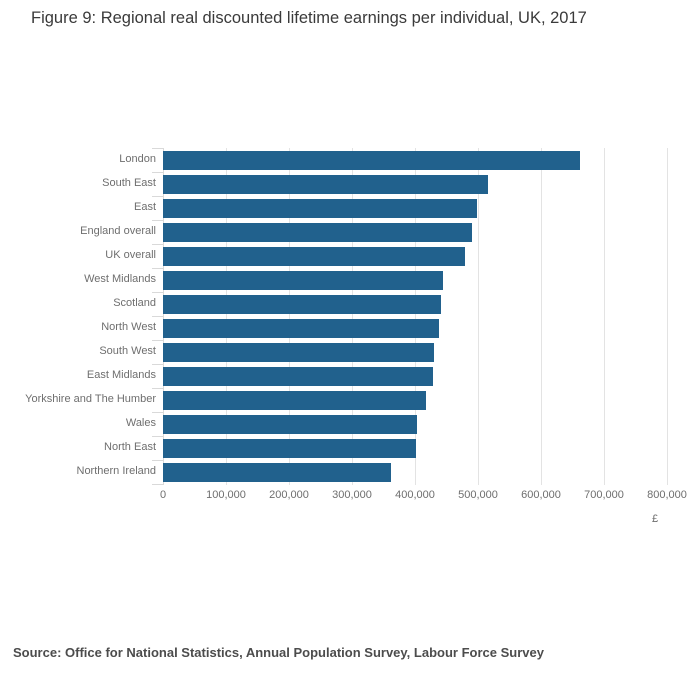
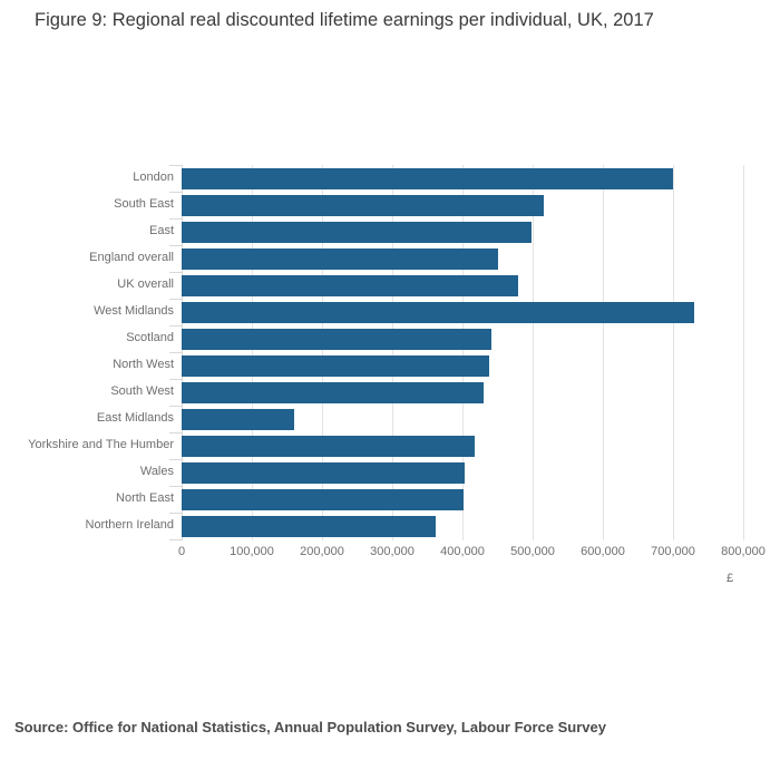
London: 660000 -> 700000
England overall: 490000 -> 450000
West Midlands: 440000 -> 730000
East Midlands: 430000 -> 160000
